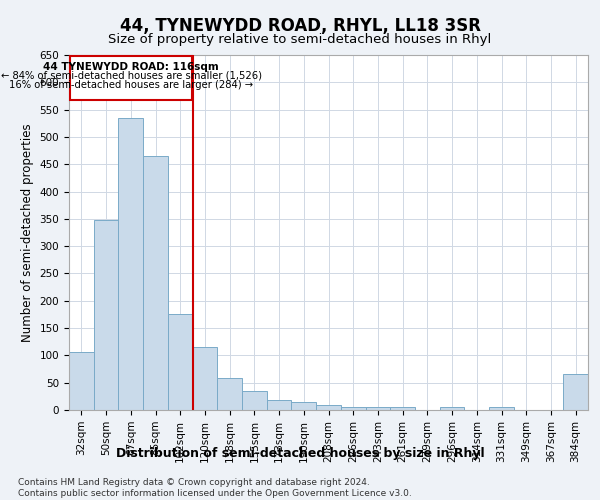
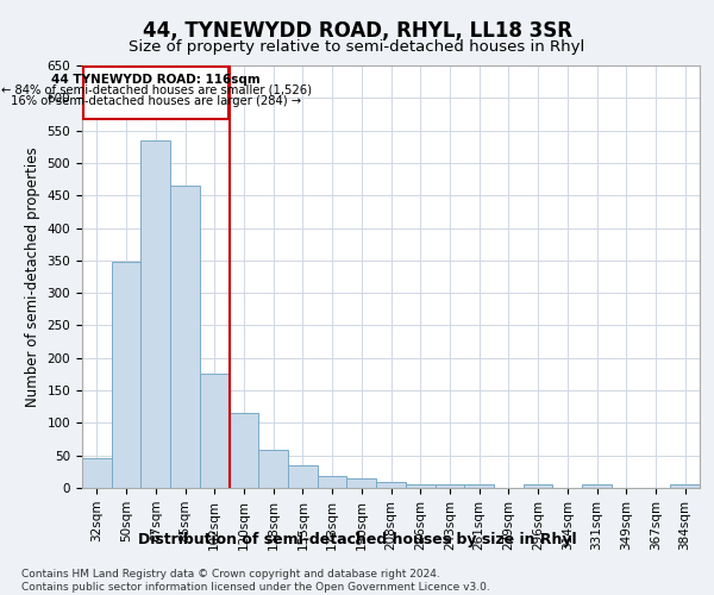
32sqm: 106 -> 45
384sqm: 66 -> 5
